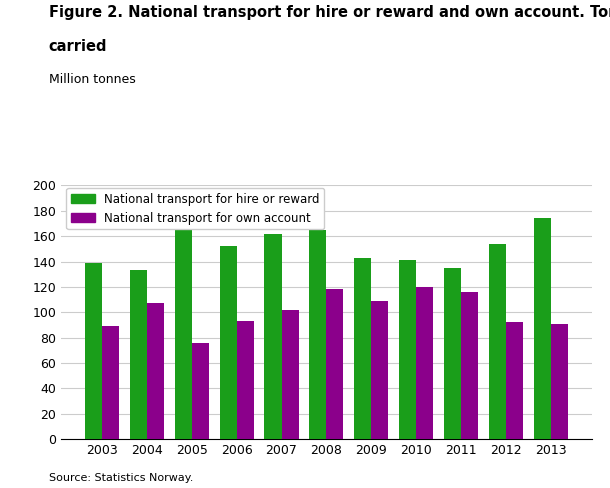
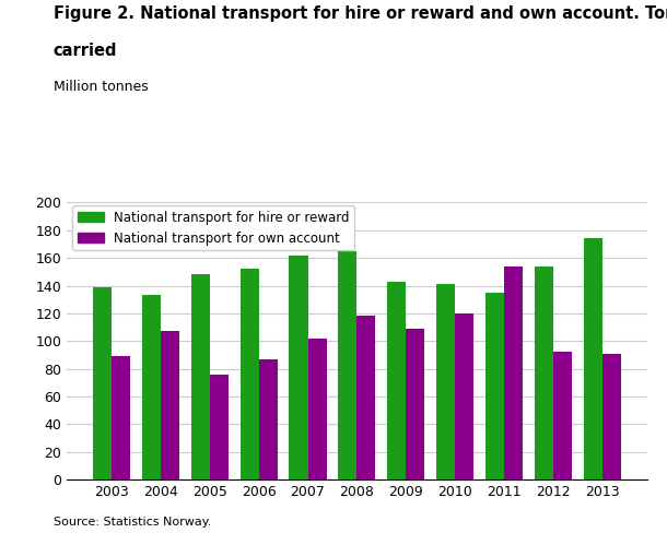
National transport for hire or reward/2005: 165 -> 148
National transport for own account/2006: 93 -> 87
National transport for own account/2011: 116 -> 154
